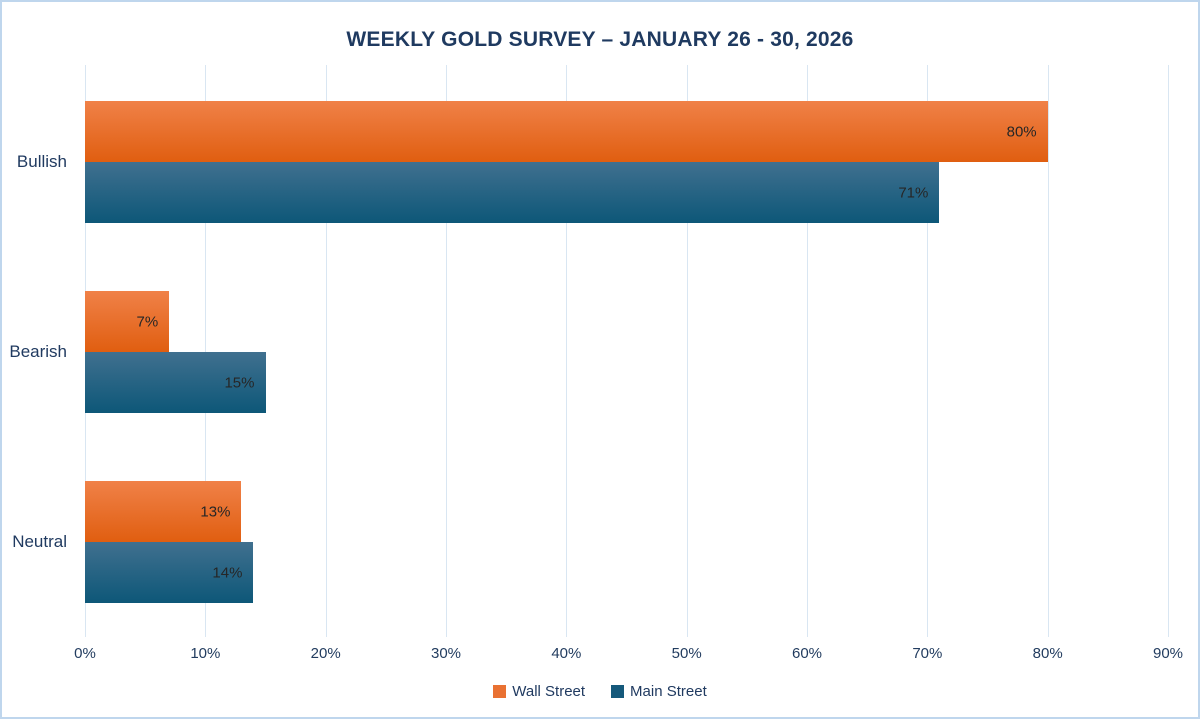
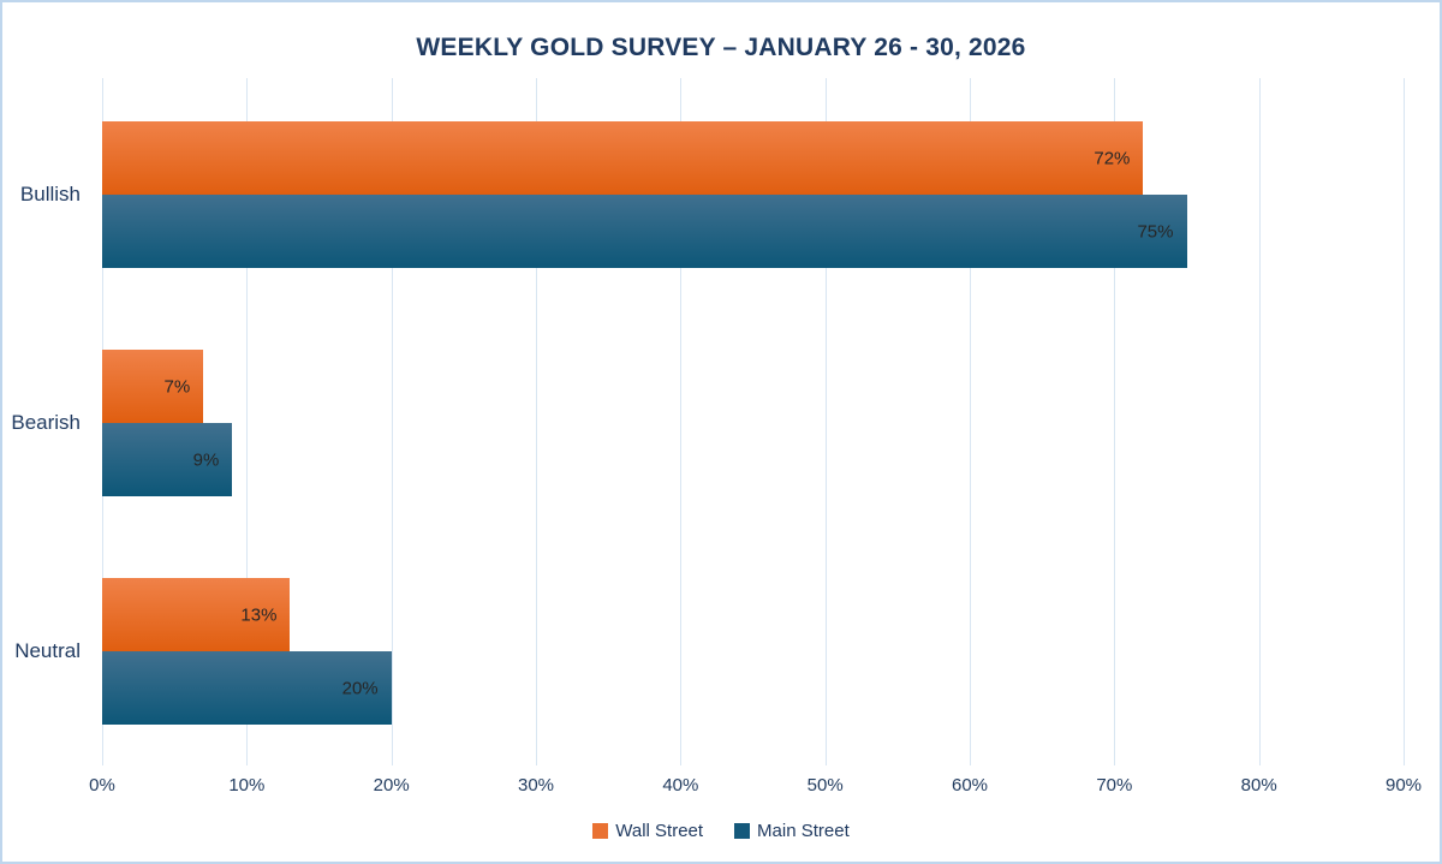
Wall Street/Bullish: 80% -> 72%
Main Street/Bullish: 71% -> 75%
Main Street/Bearish: 15% -> 9%
Main Street/Neutral: 14% -> 20%
